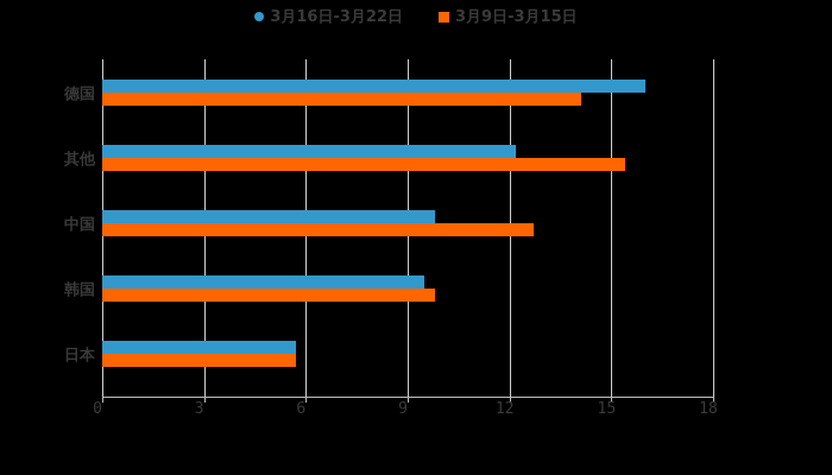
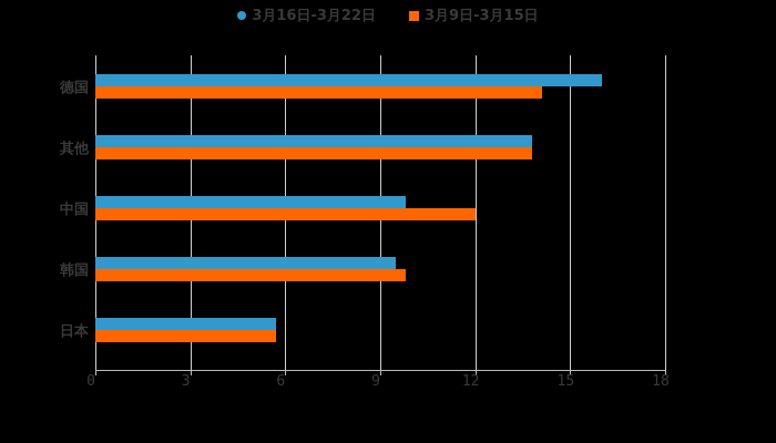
3月16日-3月22日/其他: 12.2 -> 13.8
3月9日-3月15日/其他: 15.4 -> 13.8
3月9日-3月15日/中国: 12.7 -> 12.0
